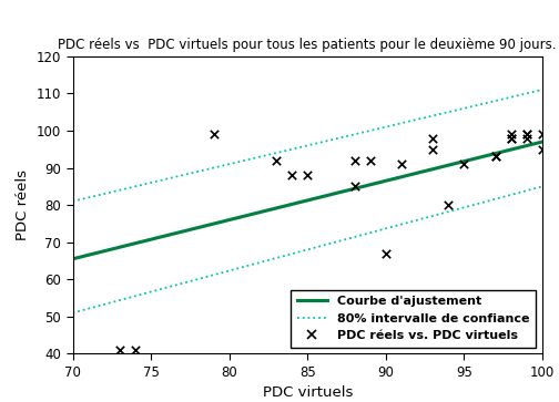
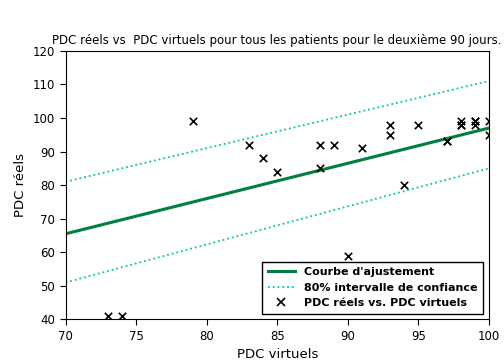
85: 88 -> 84
90: 67 -> 59
95: 91 -> 98
